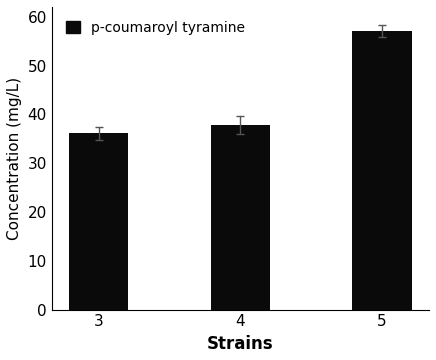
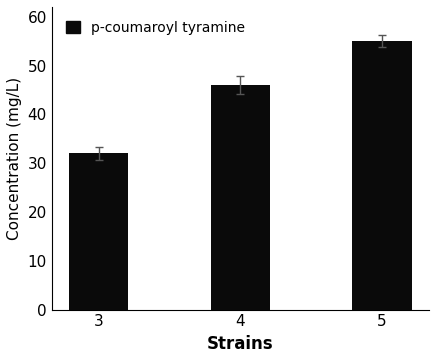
3: 36.1 -> 32.0
4: 37.8 -> 46.0
5: 57.1 -> 55.0
